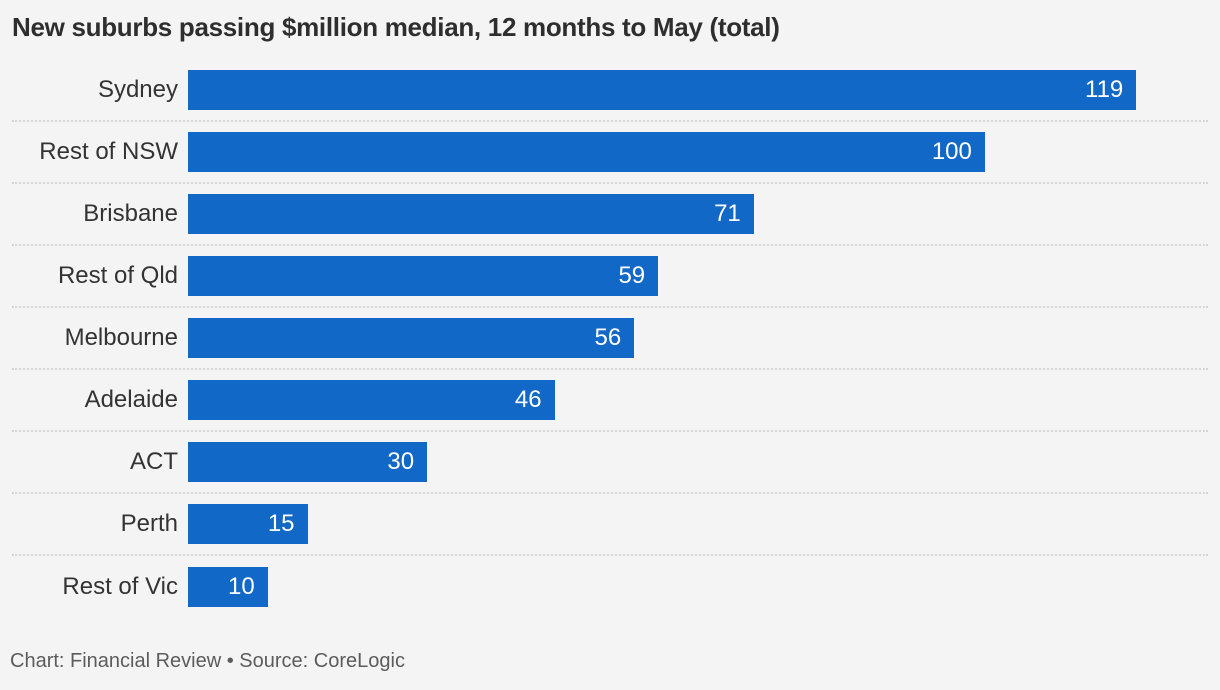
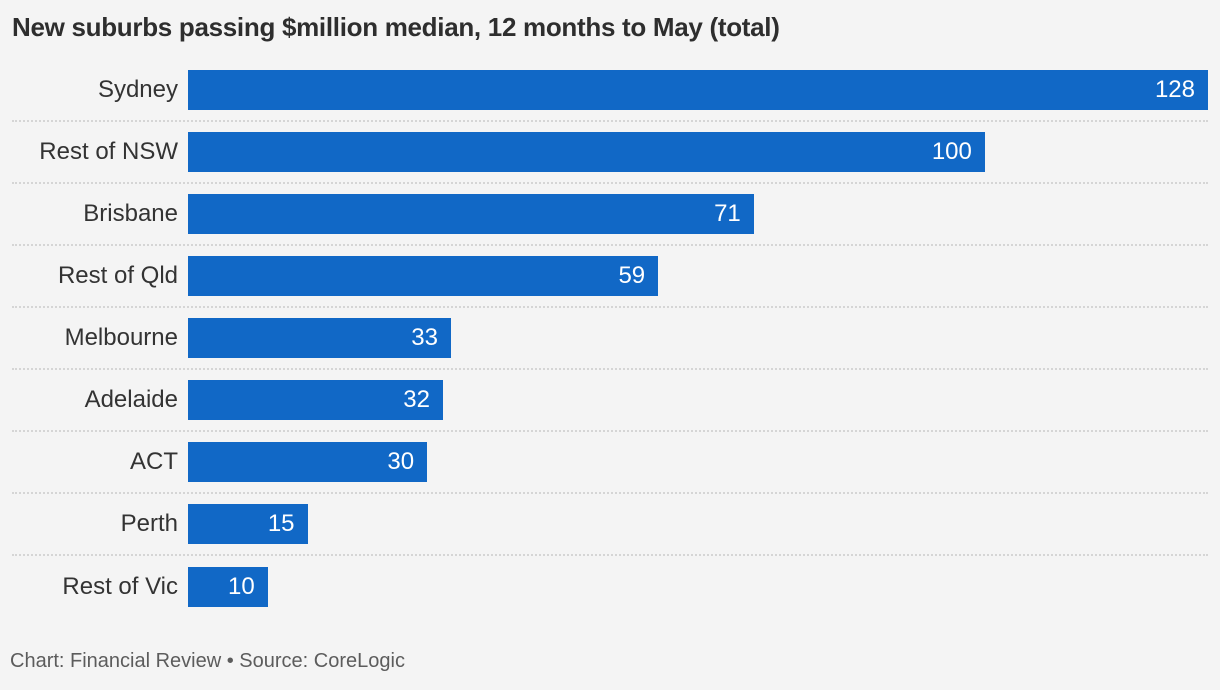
Sydney: 119 -> 128
Melbourne: 56 -> 33
Adelaide: 46 -> 32
